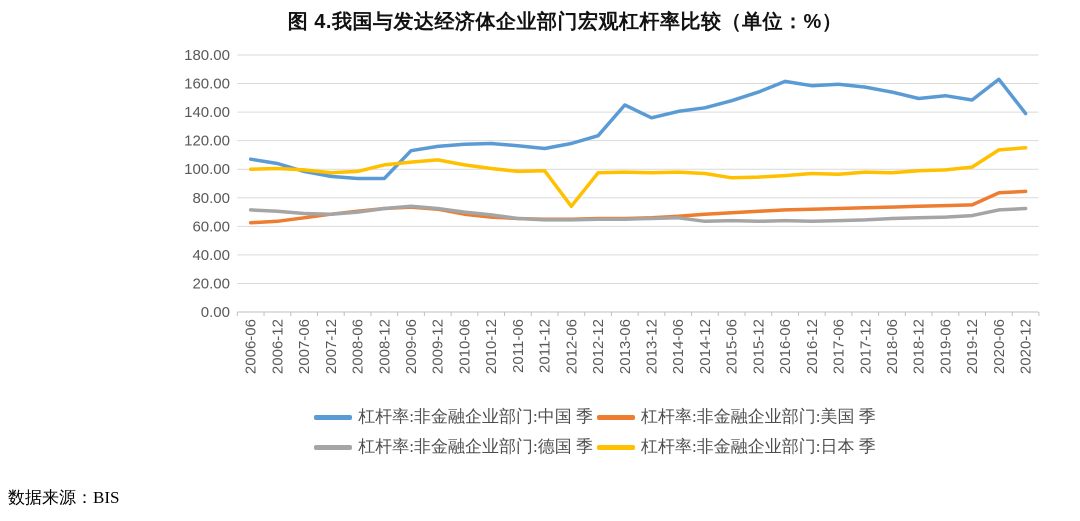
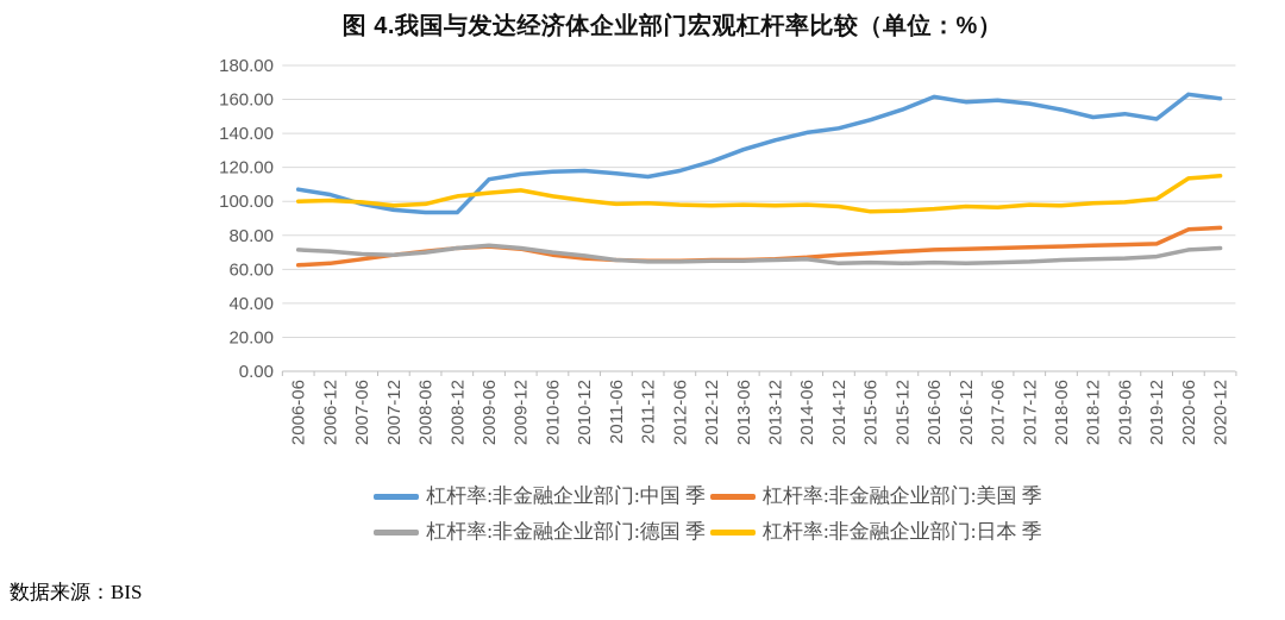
杠杆率:非金融企业部门:日本 季/2012-06: 74 -> 98
杠杆率:非金融企业部门:中国 季/2013-06: 145 -> 130
杠杆率:非金融企业部门:中国 季/2020-12: 139 -> 160
